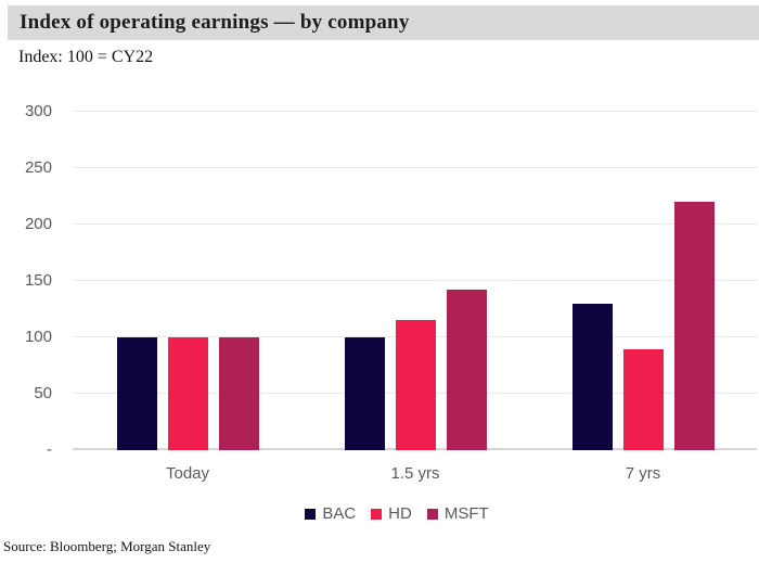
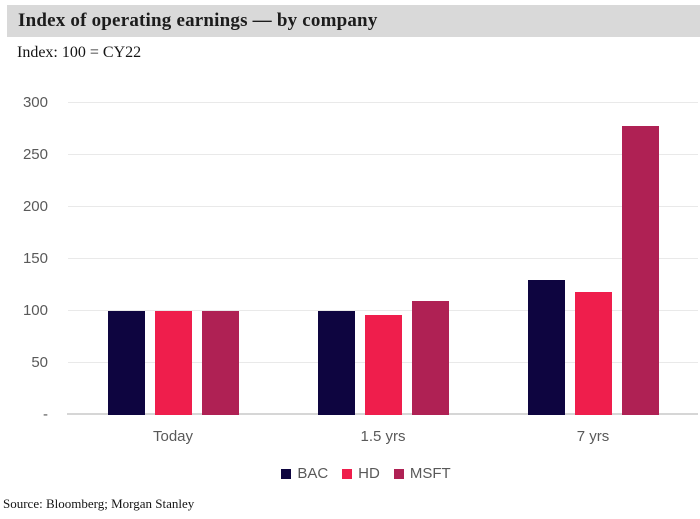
HD/1.5 yrs: 115 -> 96
MSFT/1.5 yrs: 142 -> 110
HD/7 yrs: 89 -> 118
MSFT/7 yrs: 220 -> 278
